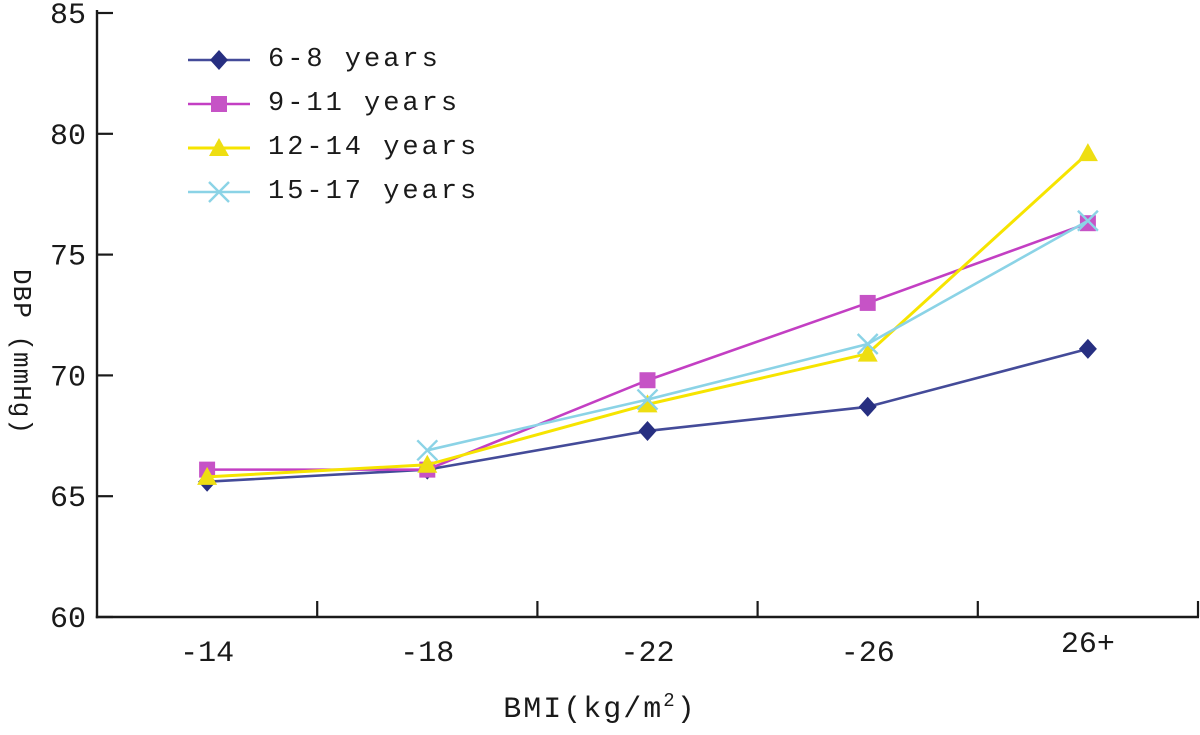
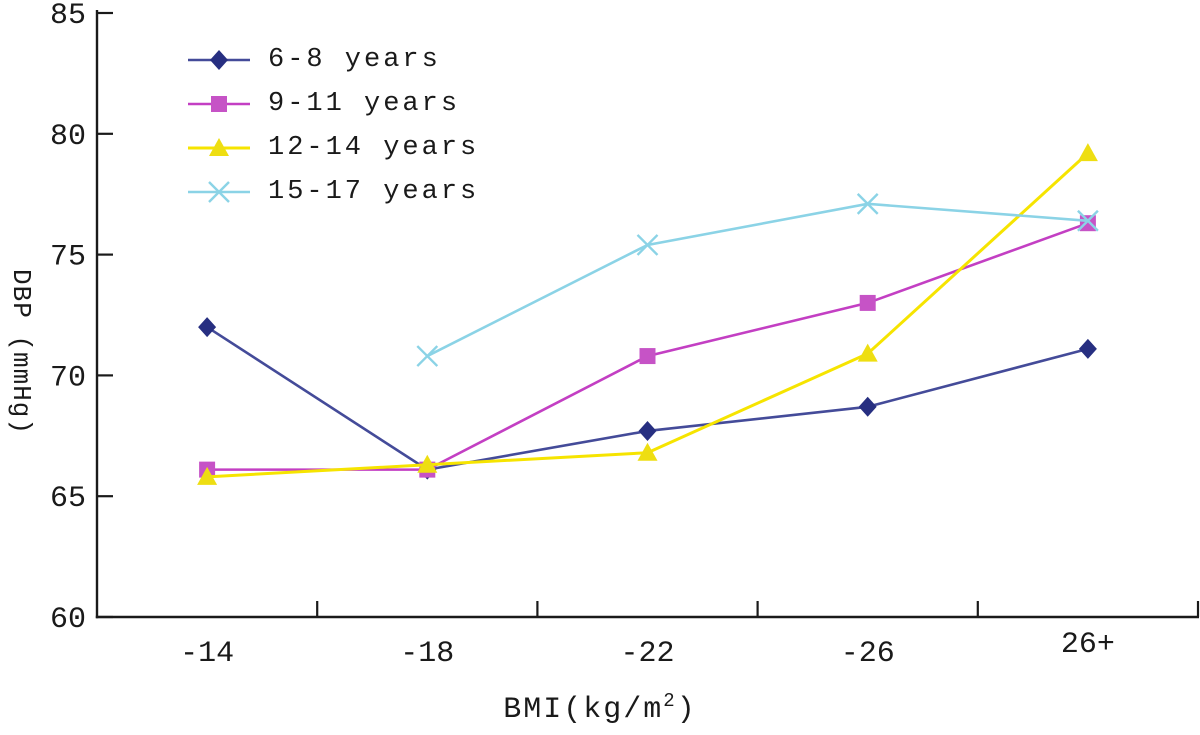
6-8 years/-14: 65.6 -> 72.0
15-17 years/-18: 66.9 -> 70.8
9-11 years/-22: 69.8 -> 70.8
12-14 years/-22: 68.8 -> 66.8
15-17 years/-22: 69.0 -> 75.4
15-17 years/-26: 71.3 -> 77.1
